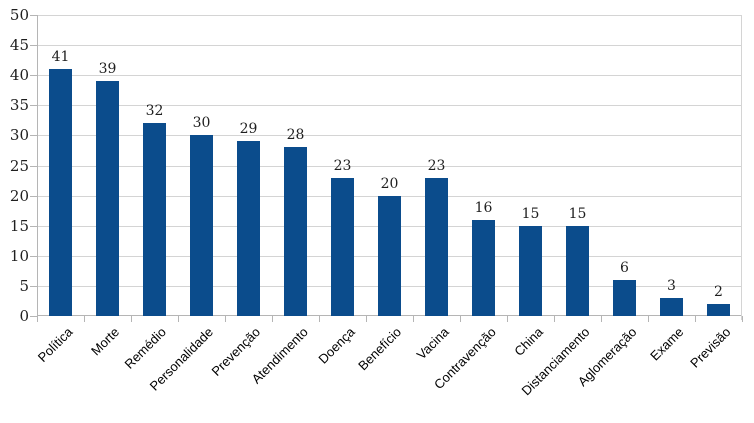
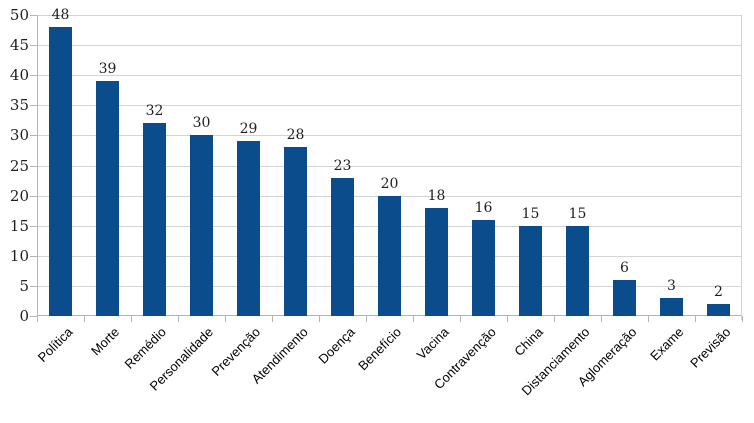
Política: 41 -> 48
Vacina: 23 -> 18
